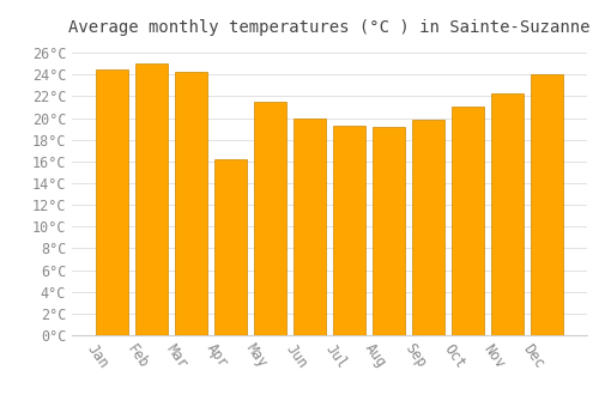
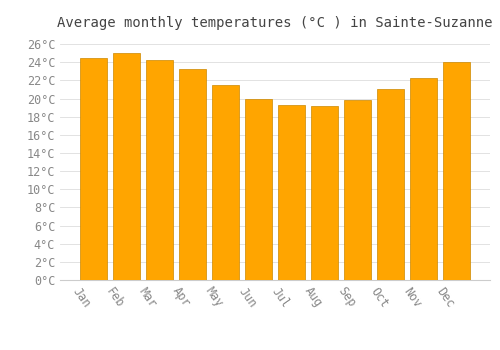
Apr: 16.2°C -> 23.3°C
